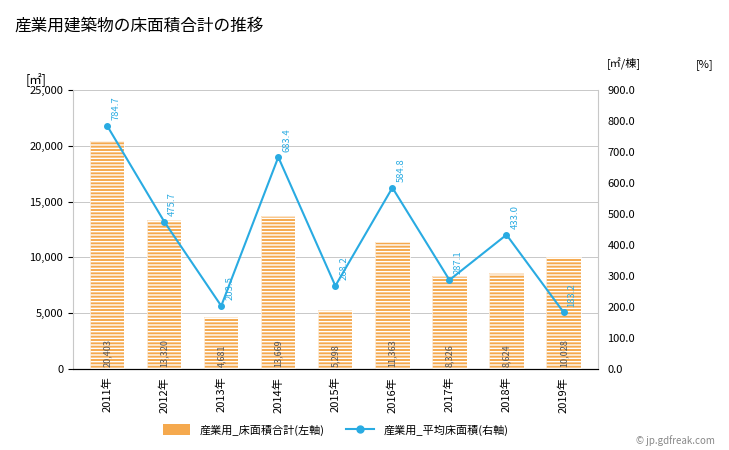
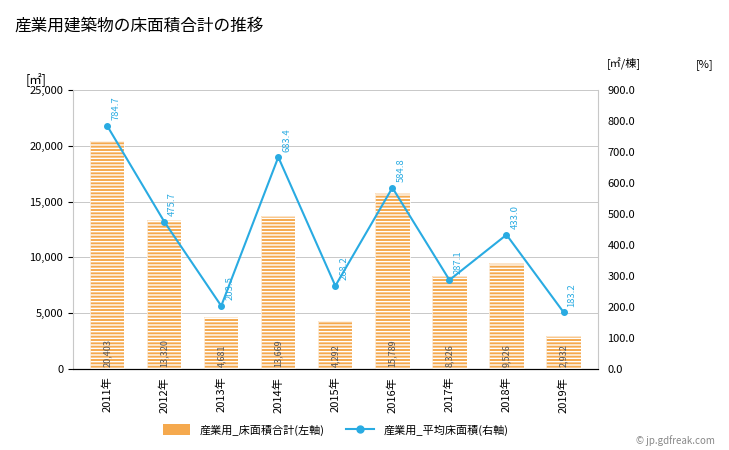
産業用_床面積合計(左軸)/2015年: 5,298 -> 4,292
産業用_床面積合計(左軸)/2016年: 11,363 -> 15,789
産業用_床面積合計(左軸)/2018年: 8,624 -> 9,526
産業用_床面積合計(左軸)/2019年: 10,028 -> 2,932
